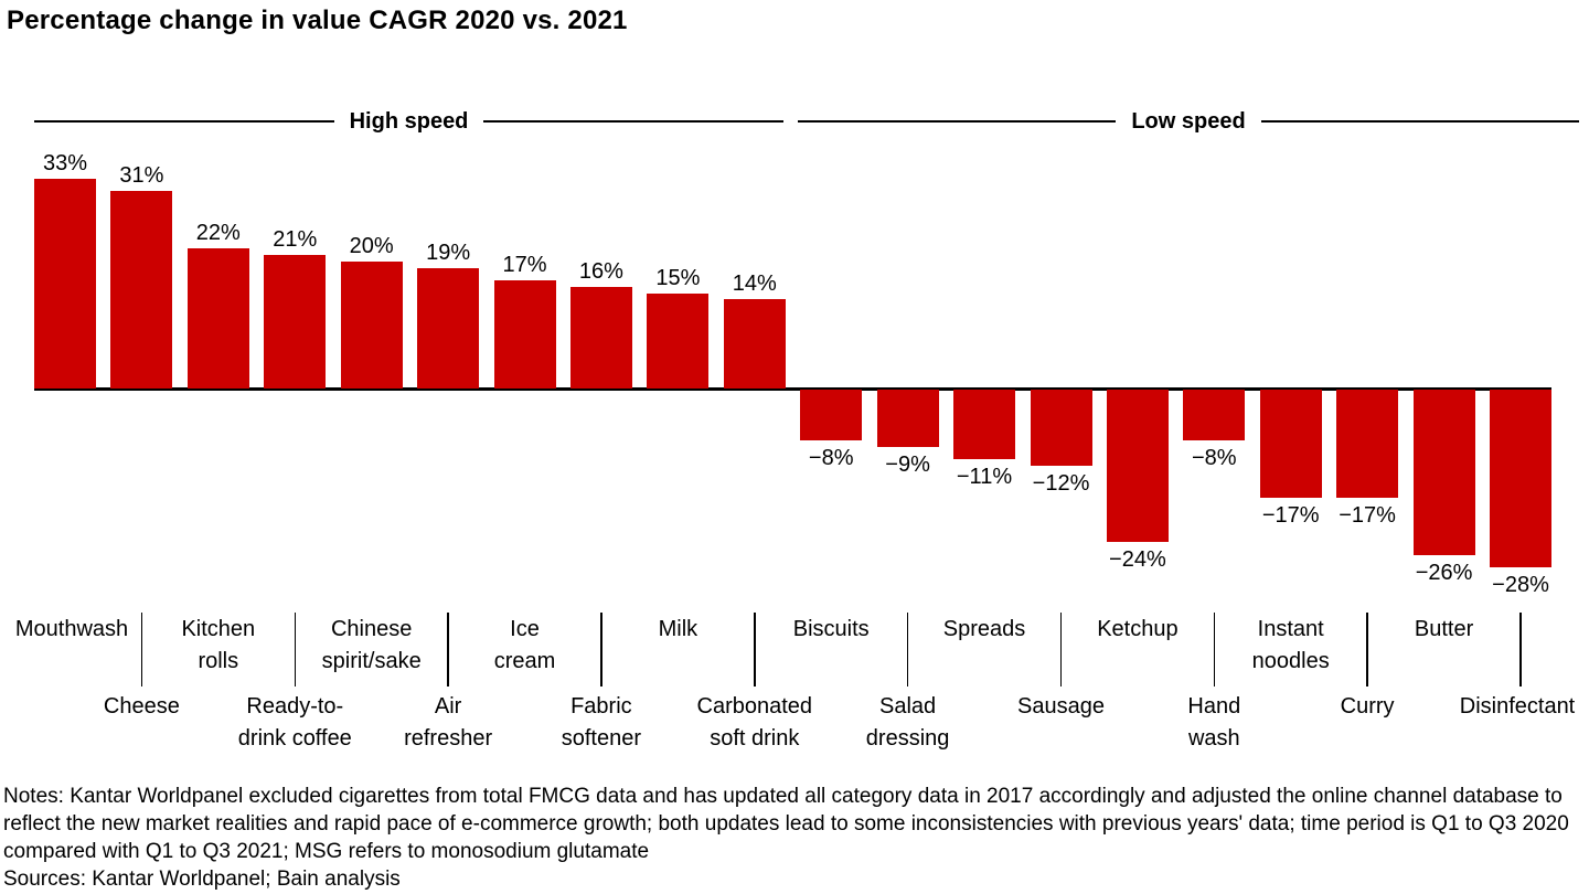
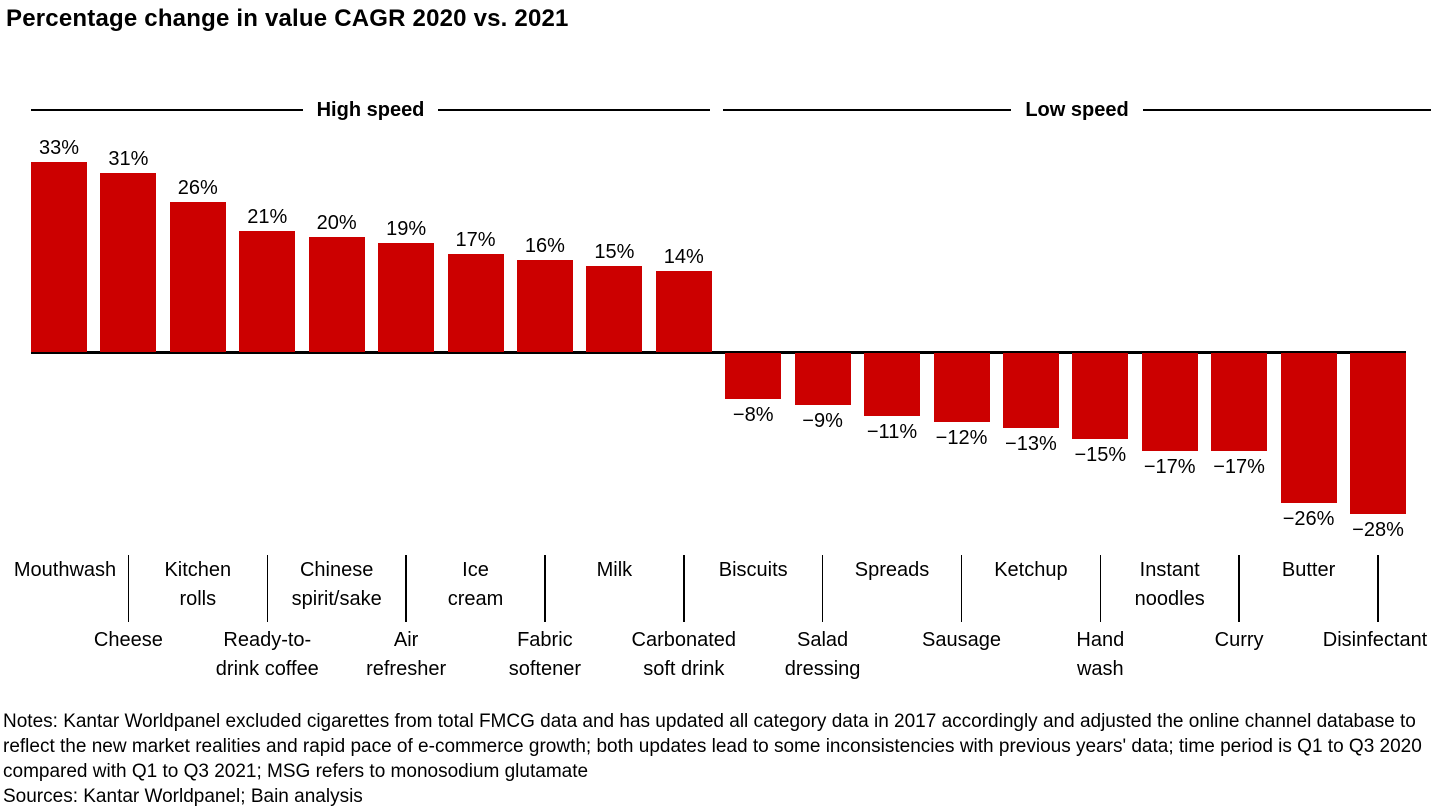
Kitchen rolls: 22% -> 26%
Ketchup: −24% -> −13%
Hand wash: −8% -> −15%
